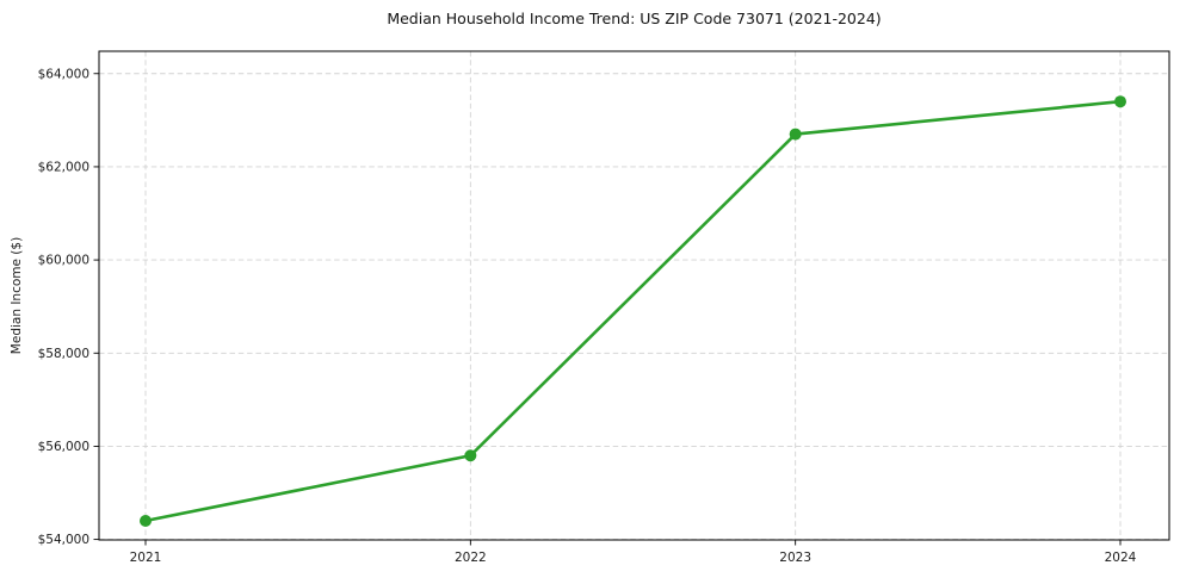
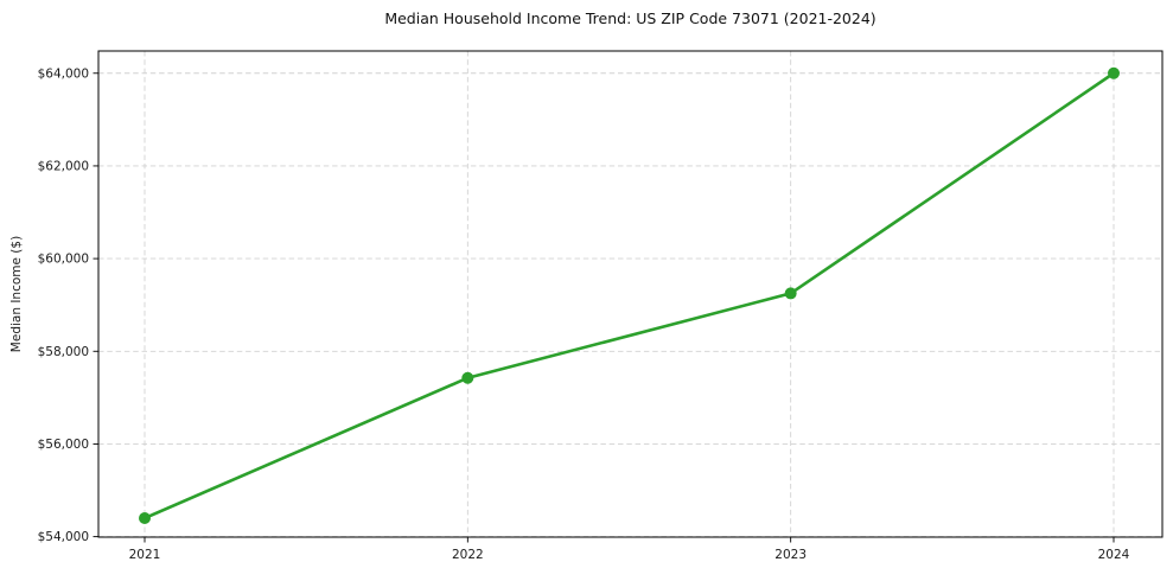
2022: $55800 -> $57400
2023: $62700 -> $59200
2024: $63400 -> $64000
